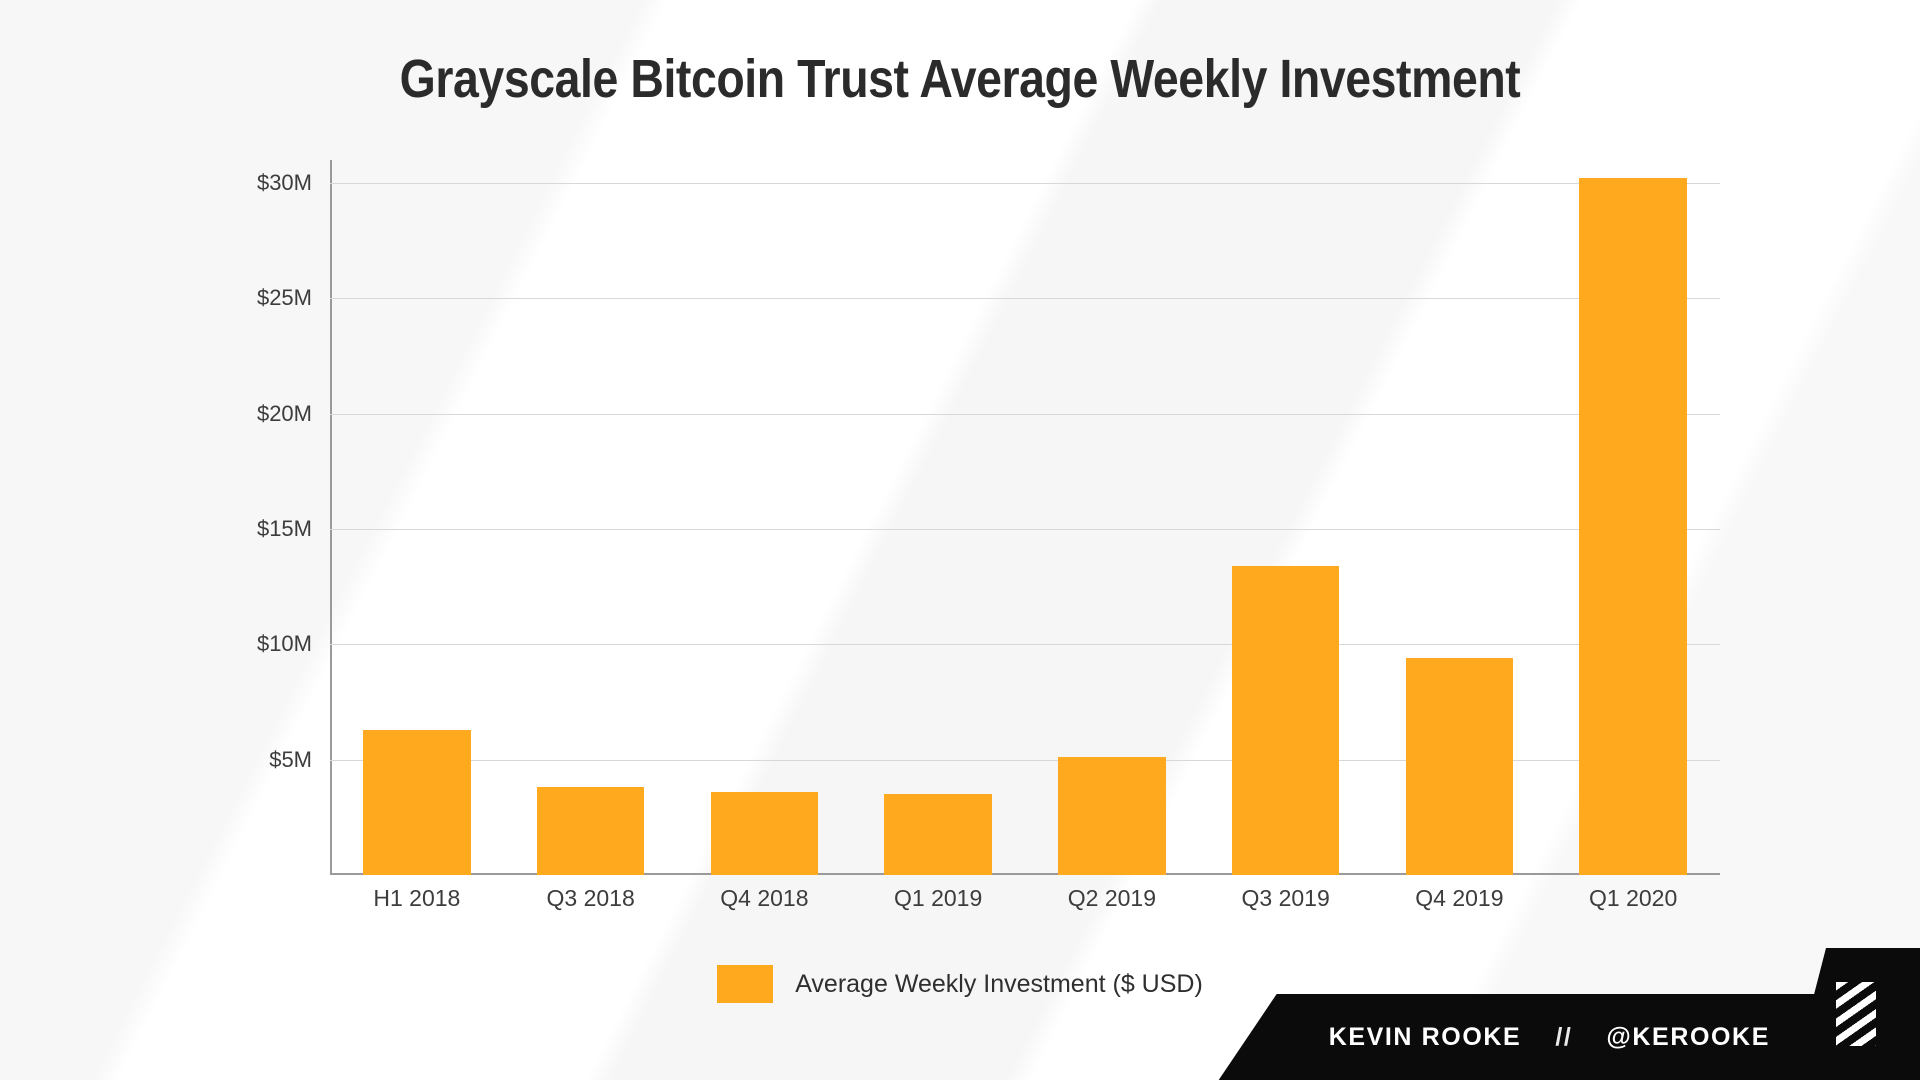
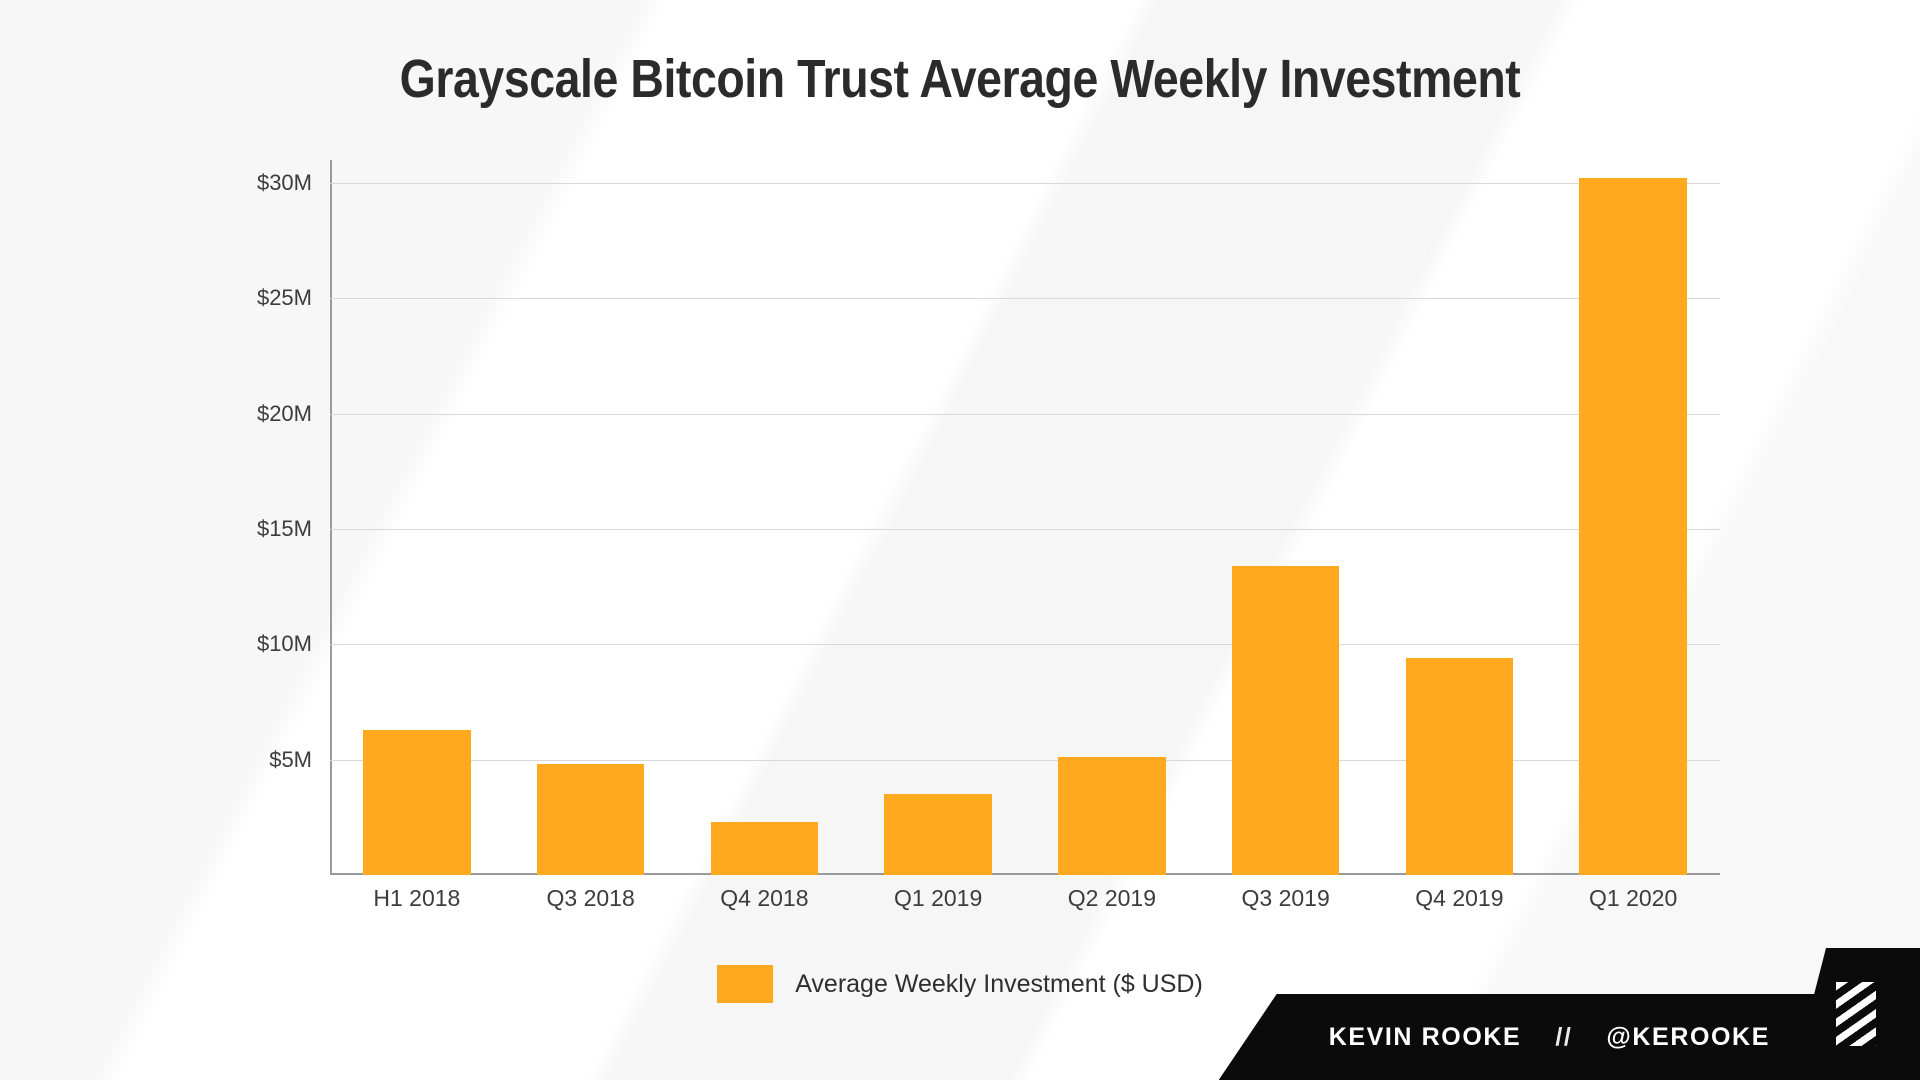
Q3 2018: $3.8M -> $4.8M
Q4 2018: $3.6M -> $2.3M
